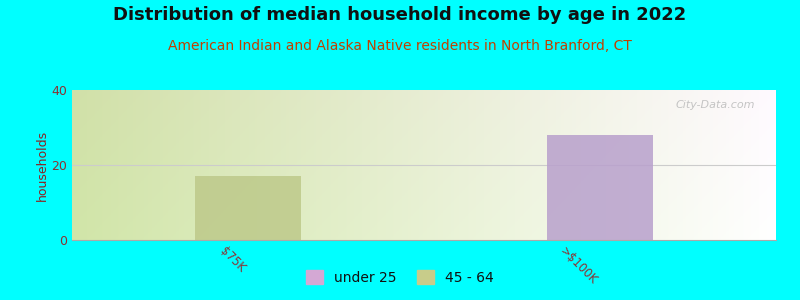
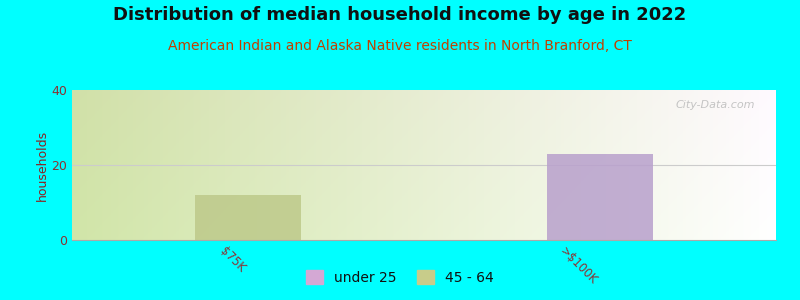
$75K: 17 -> 12
>$100K: 28 -> 23
